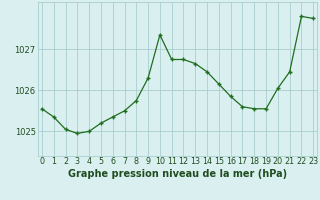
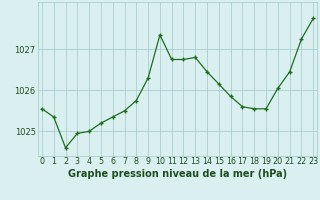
2: 1025.05 -> 1024.60
13: 1026.65 -> 1026.80
22: 1027.80 -> 1027.25
